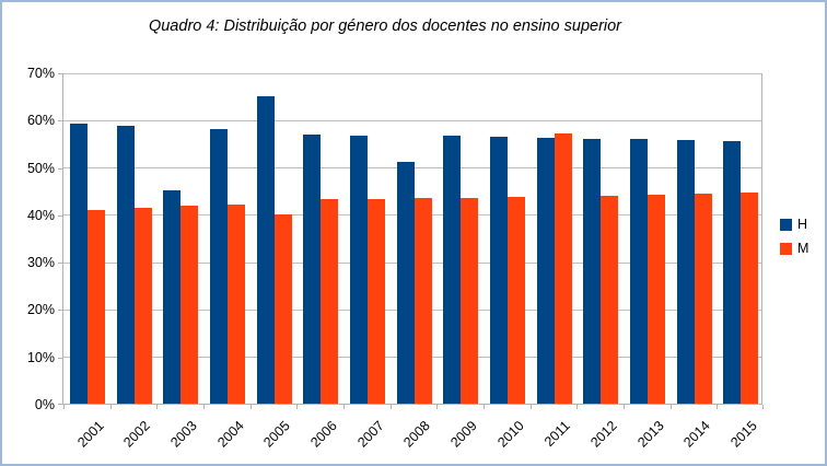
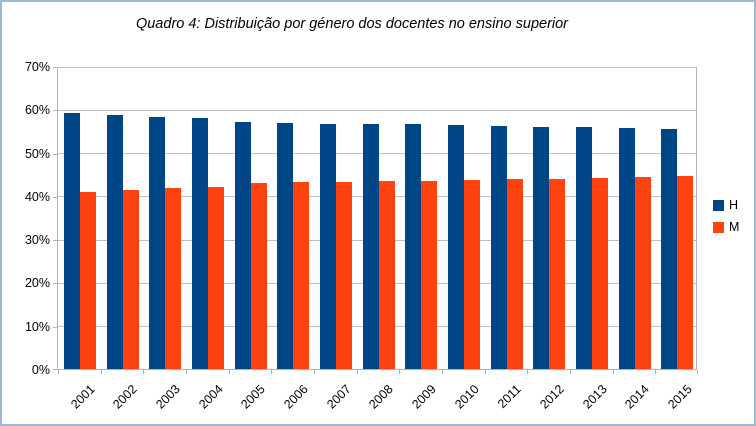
H/2003: 45% -> 58%
H/2005: 65% -> 57%
M/2005: 40% -> 43%
H/2008: 51% -> 57%
M/2011: 57% -> 44%
